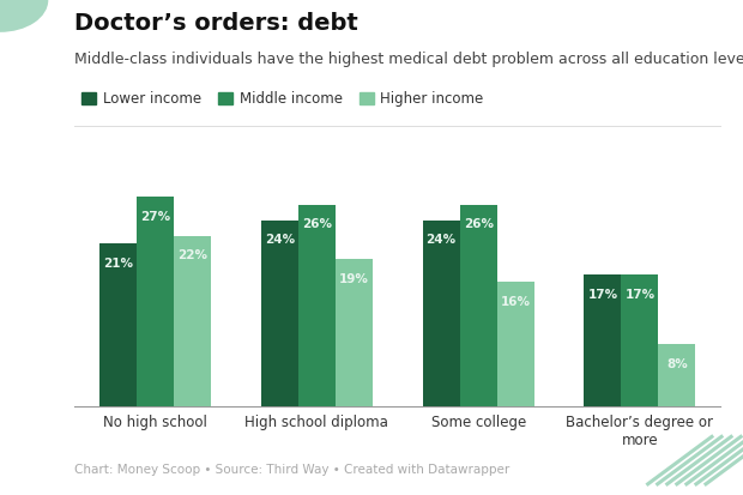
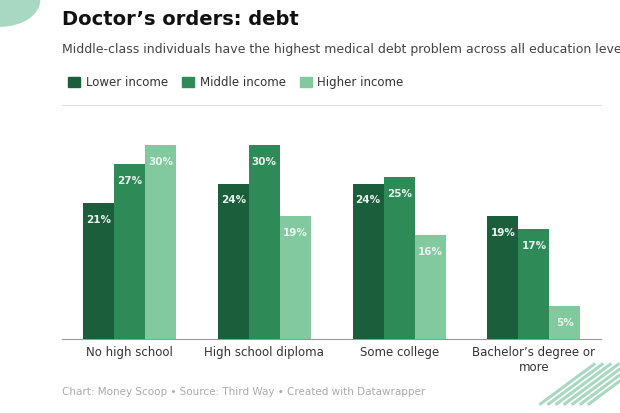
Higher income/No high school: 22% -> 30%
Middle income/High school diploma: 26% -> 30%
Middle income/Some college: 26% -> 25%
Lower income/Bachelor’s degree or more: 17% -> 19%
Higher income/Bachelor’s degree or more: 8% -> 5%
